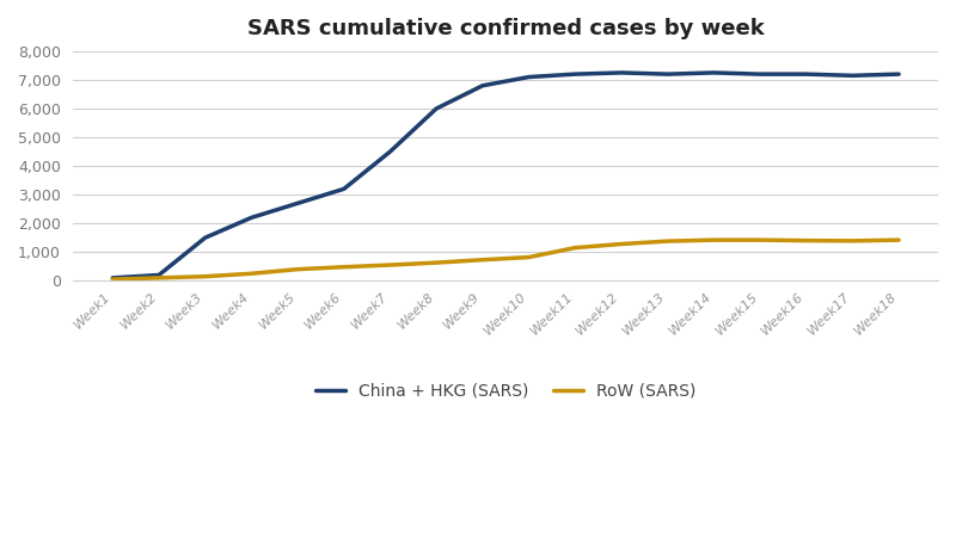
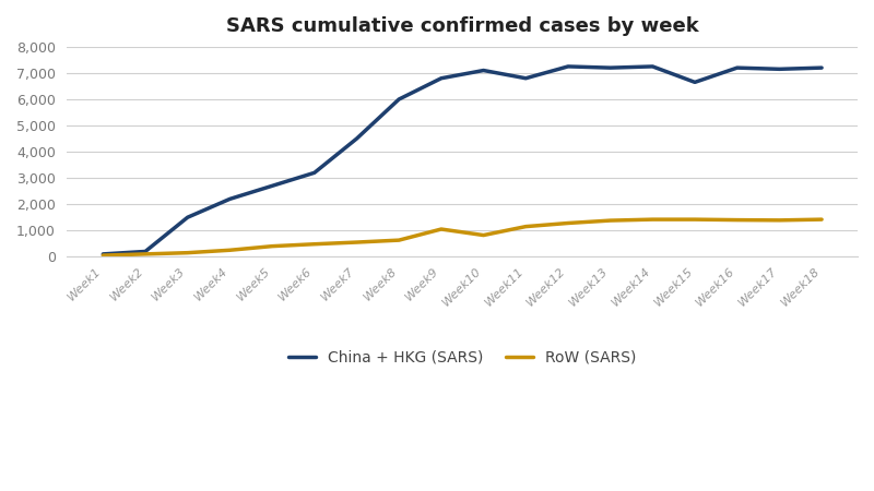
RoW (SARS)/Week9: 730 -> 1,050
China + HKG (SARS)/Week11: 7,200 -> 6,800
China + HKG (SARS)/Week15: 7,200 -> 6,650
